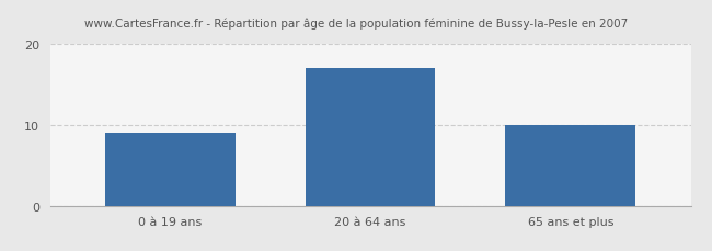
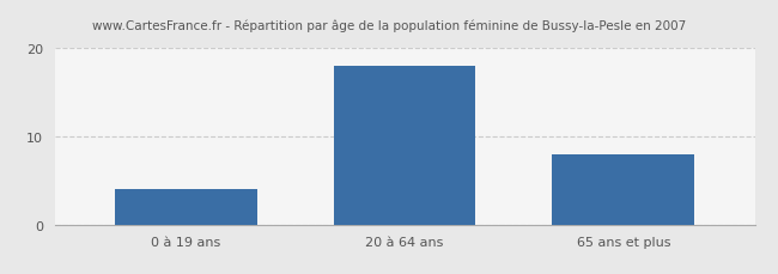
0 à 19 ans: 9 -> 4
20 à 64 ans: 17 -> 18
65 ans et plus: 10 -> 8
